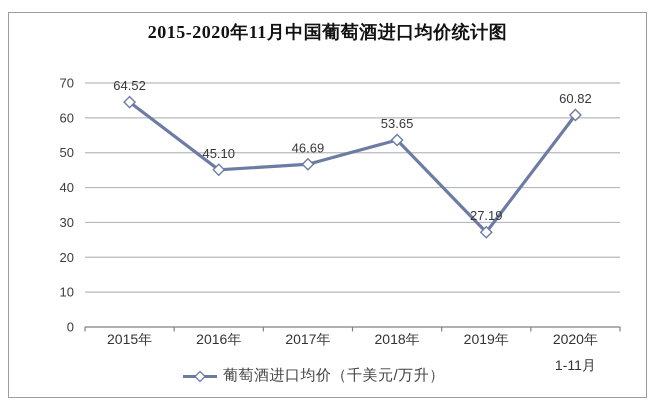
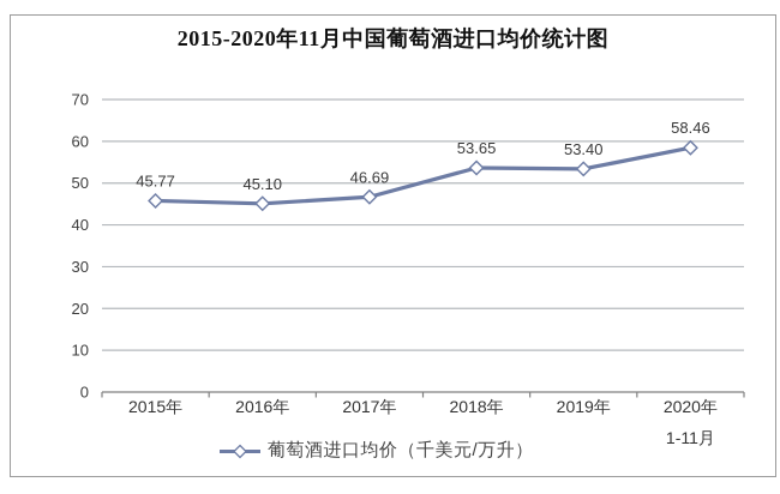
2015年: 64.52 -> 45.77
2019年: 27.19 -> 53.40
2020年: 60.82 -> 58.46
